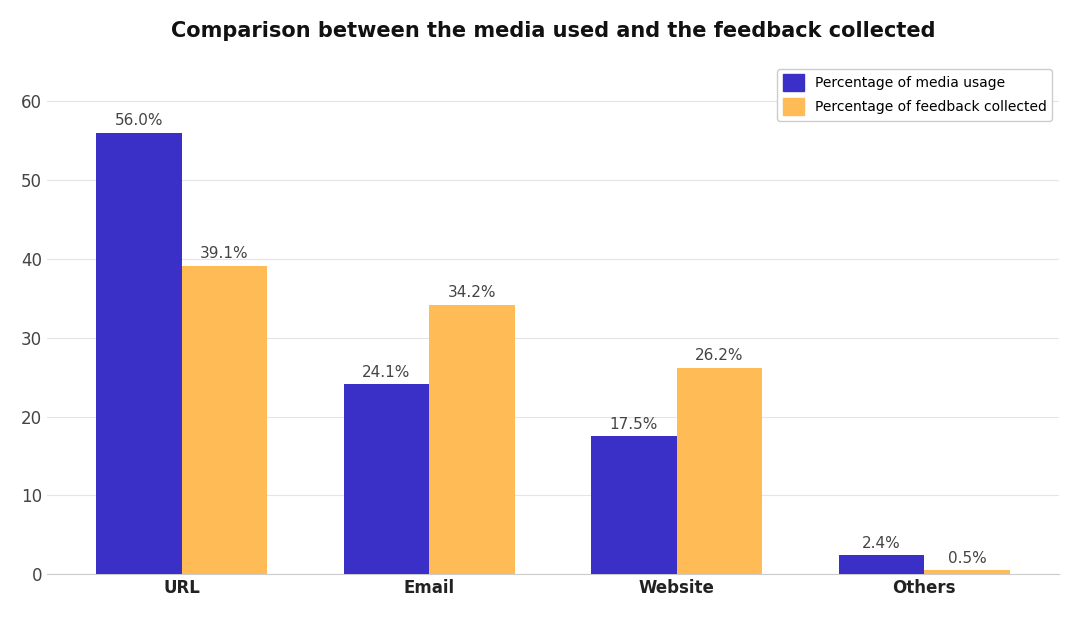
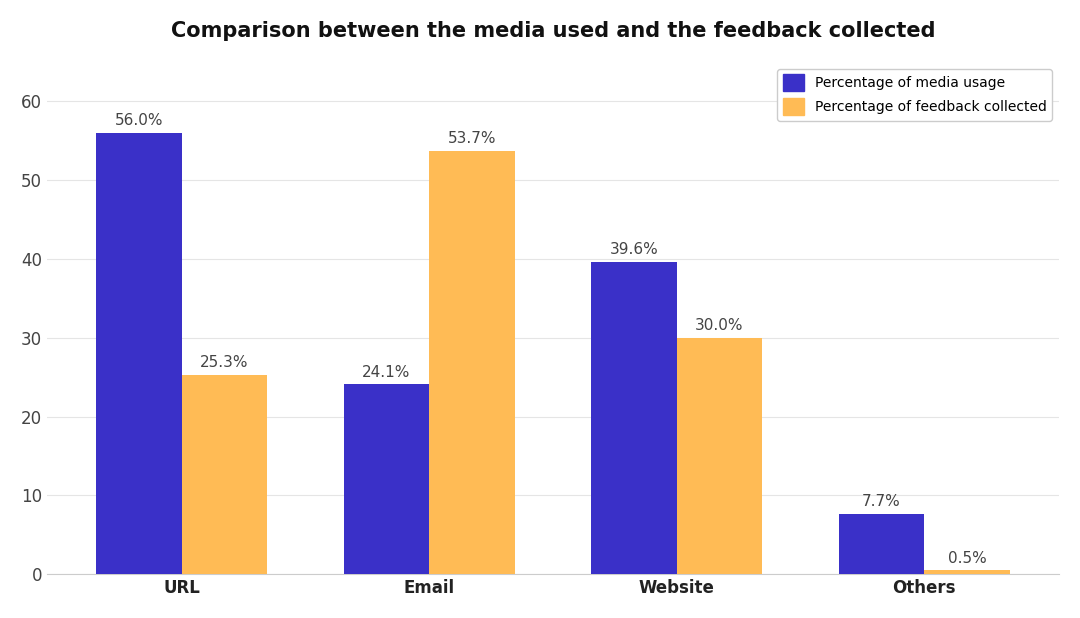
Percentage of feedback collected/URL: 39.1% -> 25.3%
Percentage of feedback collected/Email: 34.2% -> 53.7%
Percentage of media usage/Website: 17.5% -> 39.6%
Percentage of feedback collected/Website: 26.2% -> 30.0%
Percentage of media usage/Others: 2.4% -> 7.7%
